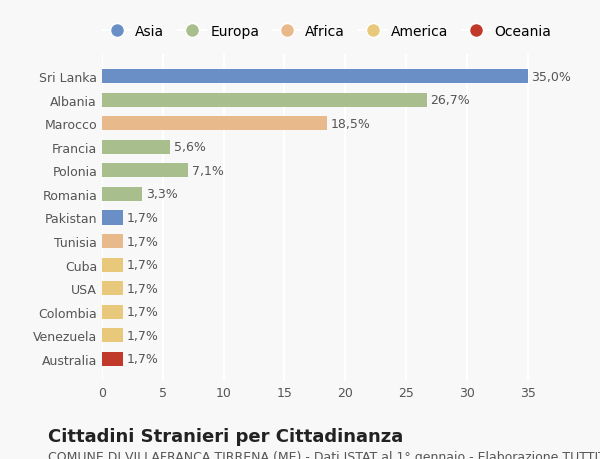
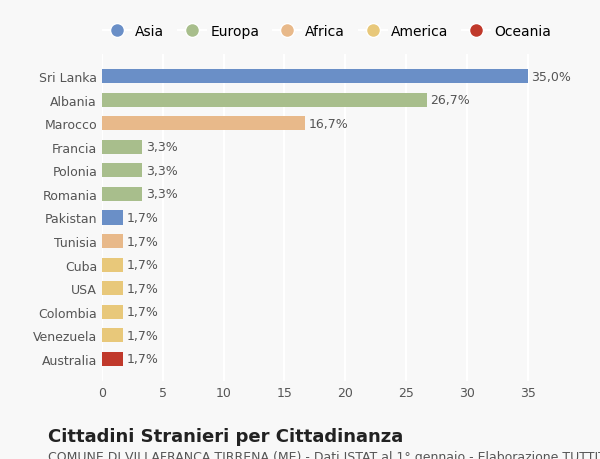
Marocco: 18,5% -> 16,7%
Francia: 5,6% -> 3,3%
Polonia: 7,1% -> 3,3%
